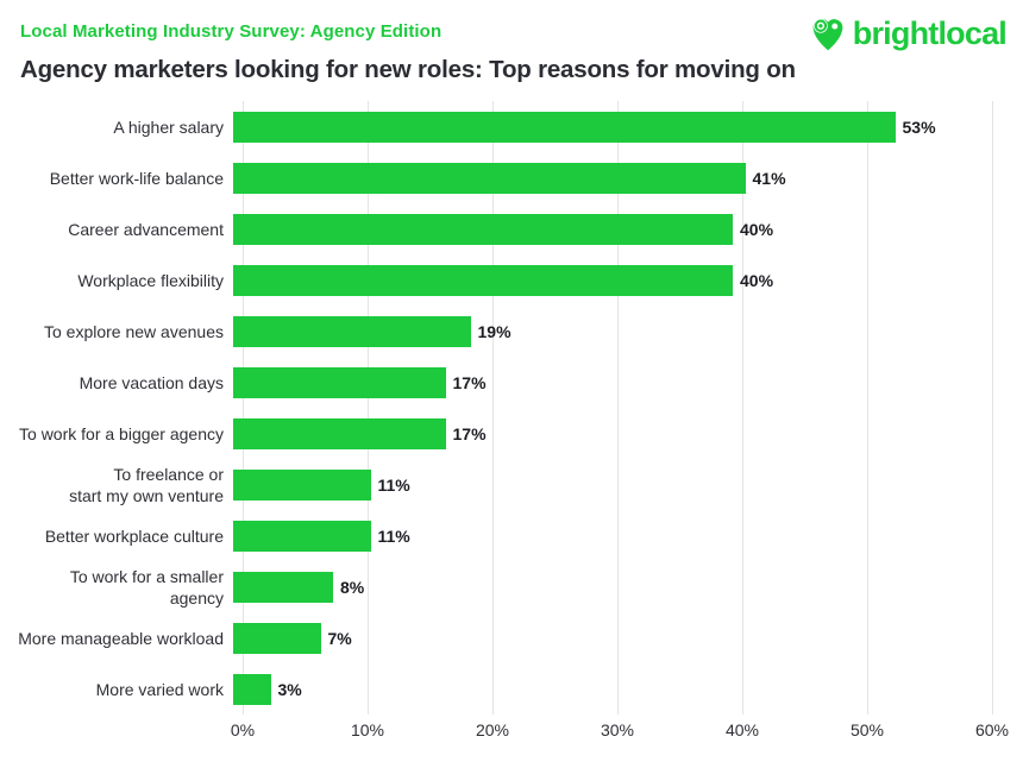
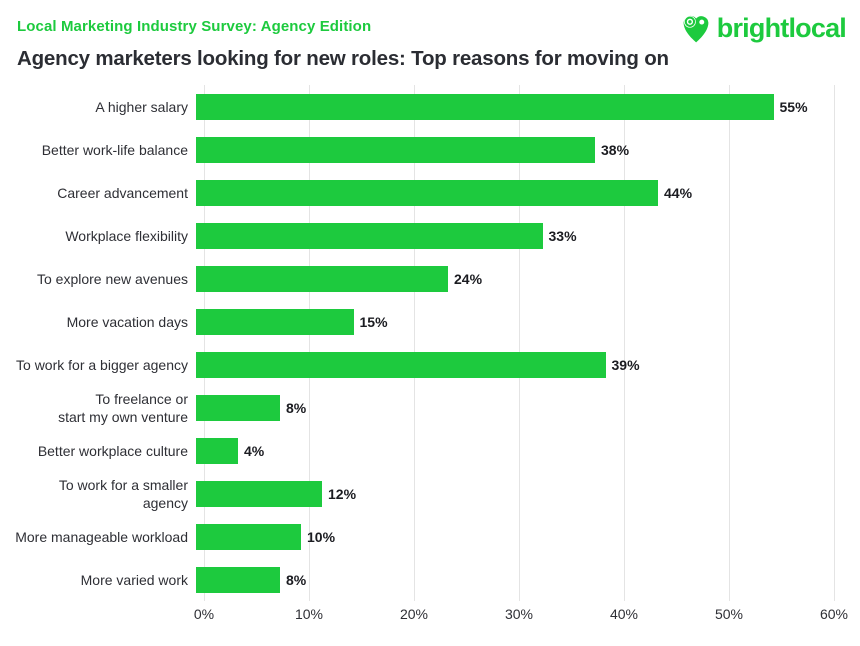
A higher salary: 53% -> 55%
Better work-life balance: 41% -> 38%
Career advancement: 40% -> 44%
Workplace flexibility: 40% -> 33%
To explore new avenues: 19% -> 24%
More vacation days: 17% -> 15%
To work for a bigger agency: 17% -> 39%
To freelance or start my own venture: 11% -> 8%
Better workplace culture: 11% -> 4%
To work for a smaller agency: 8% -> 12%
More manageable workload: 7% -> 10%
More varied work: 3% -> 8%
